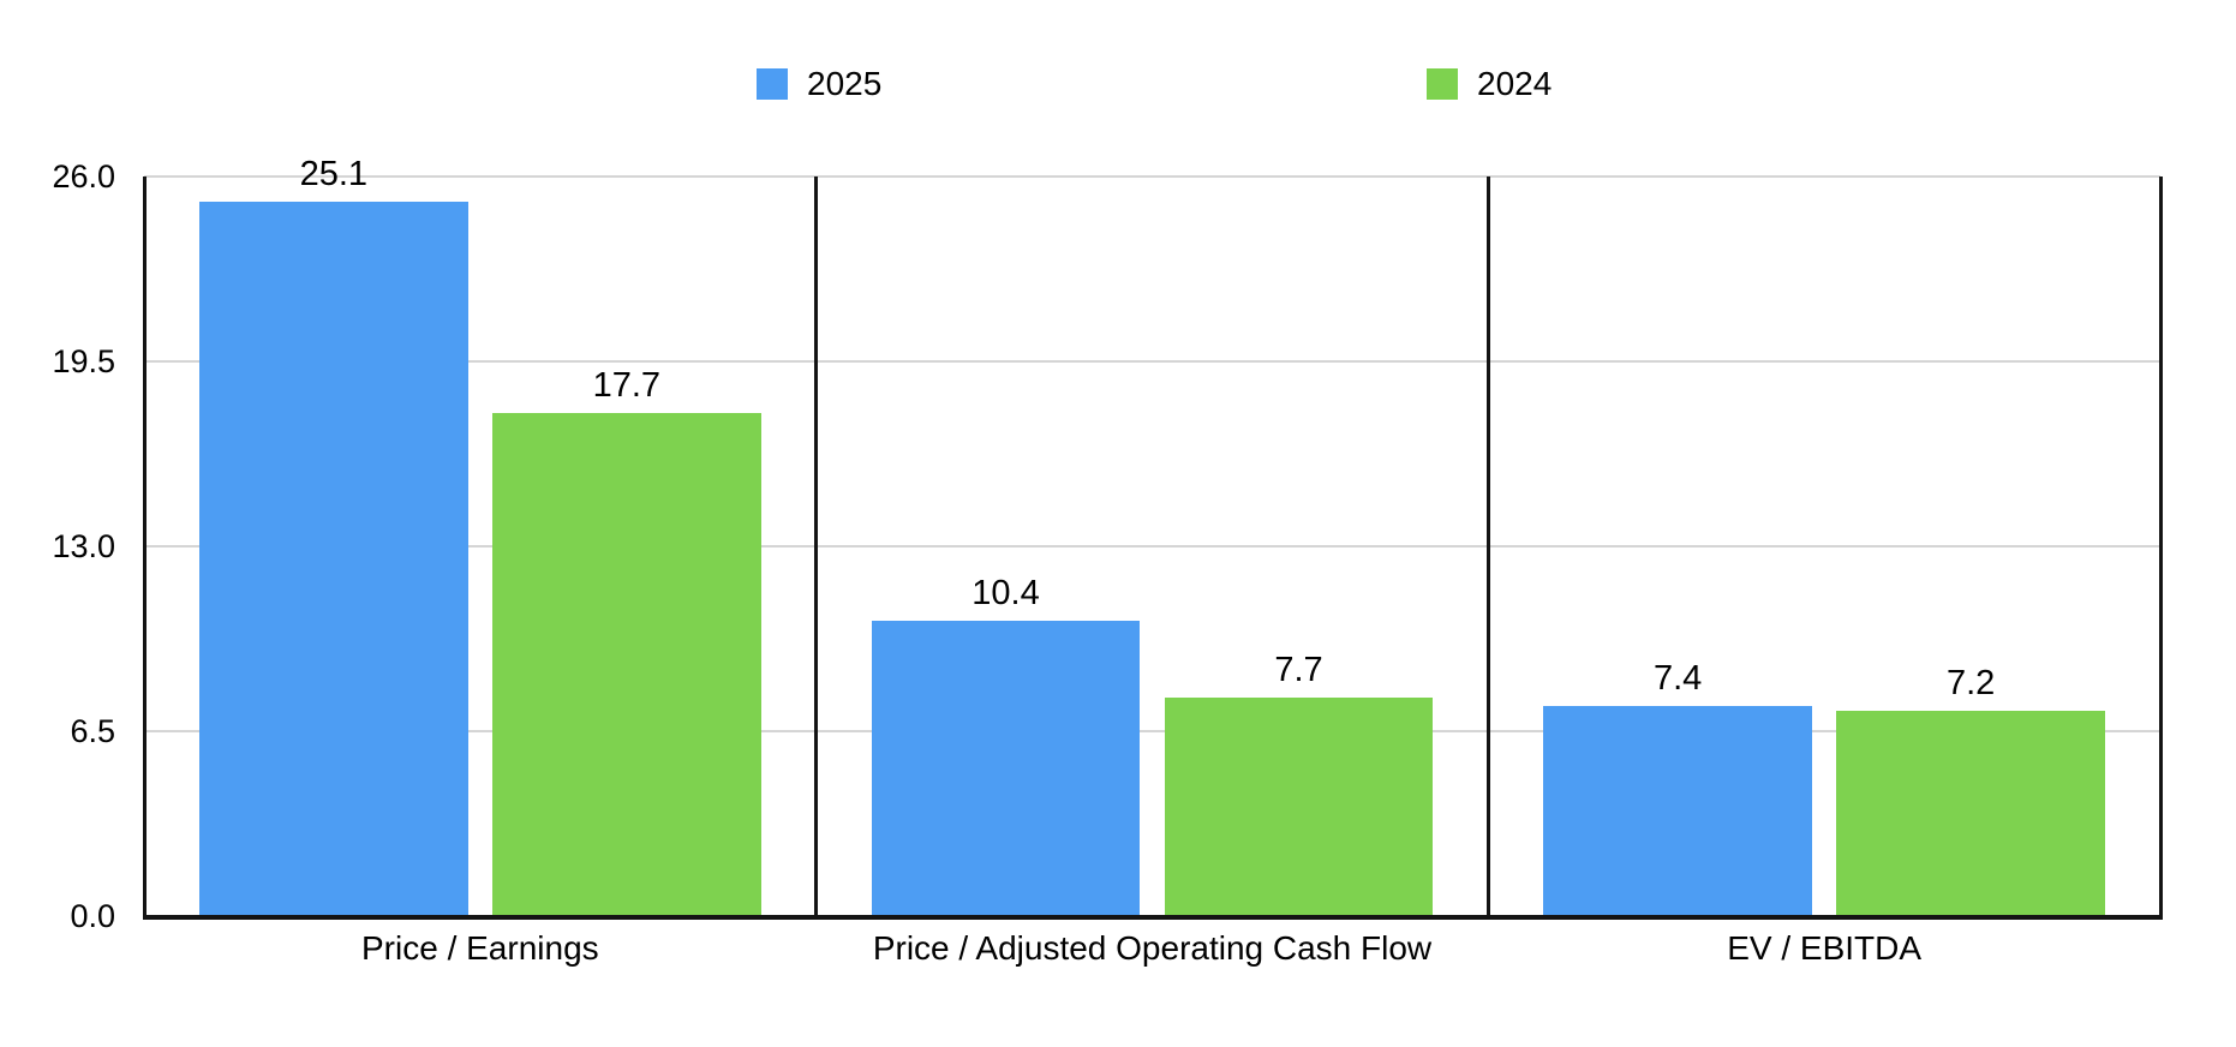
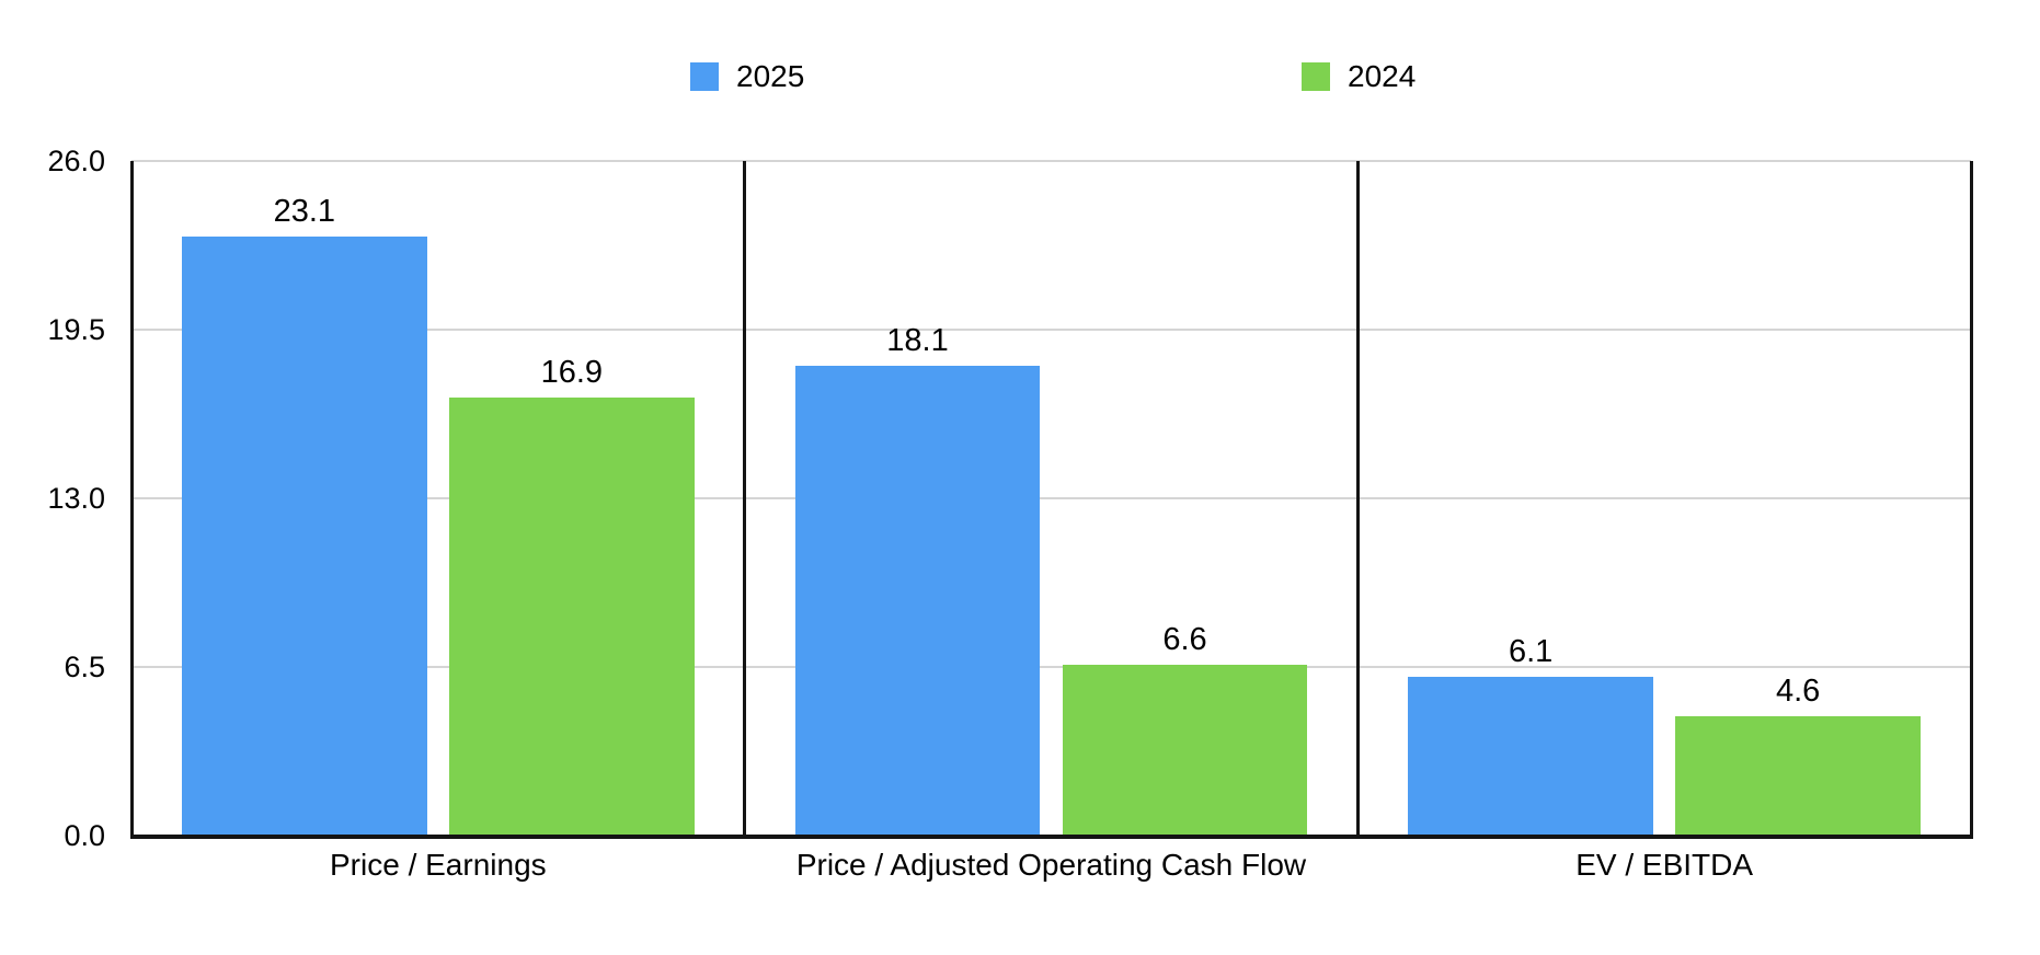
2025/Price / Earnings: 25.1 -> 23.1
2024/Price / Earnings: 17.7 -> 16.9
2025/Price / Adjusted Operating Cash Flow: 10.4 -> 18.1
2024/Price / Adjusted Operating Cash Flow: 7.7 -> 6.6
2025/EV / EBITDA: 7.4 -> 6.1
2024/EV / EBITDA: 7.2 -> 4.6
